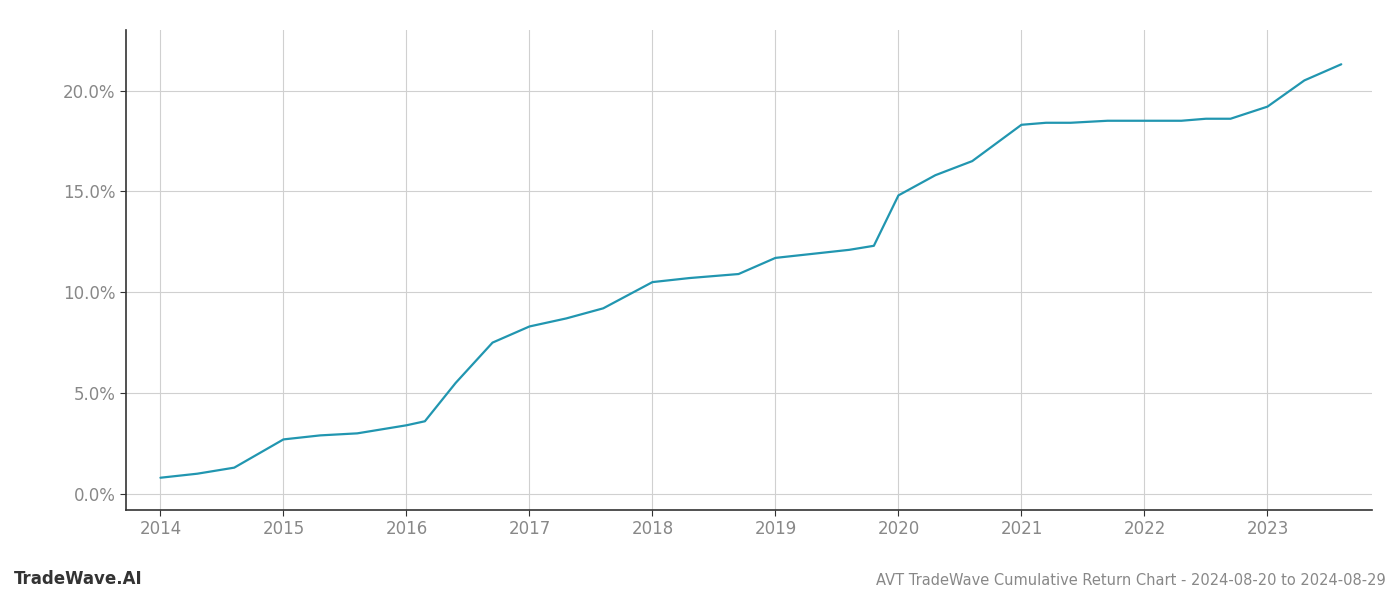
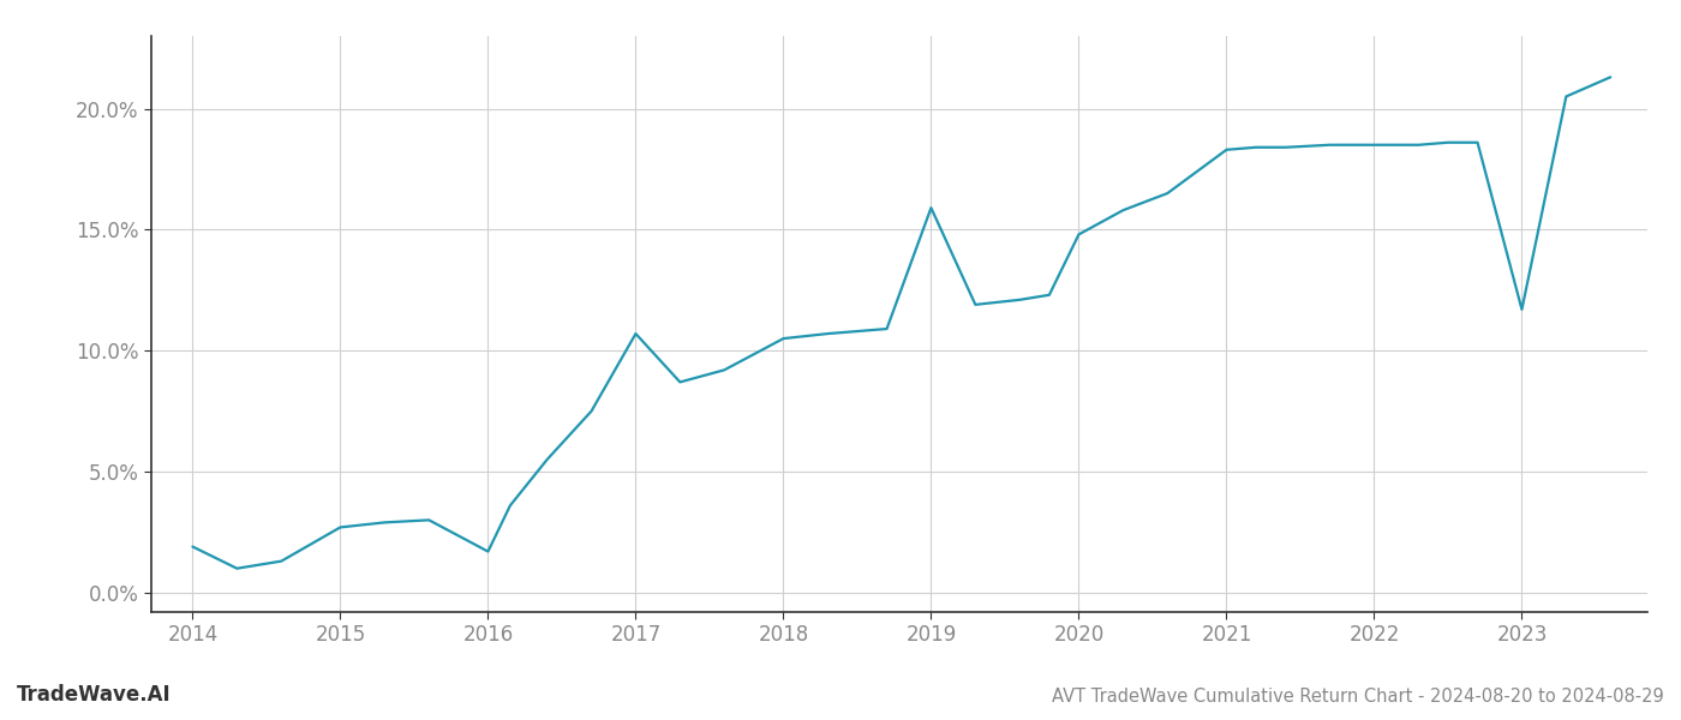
2014: 0.8% -> 1.9%
2016: 3.4% -> 1.7%
2017: 8.3% -> 10.7%
2019: 11.7% -> 15.9%
2023: 19.2% -> 11.7%
